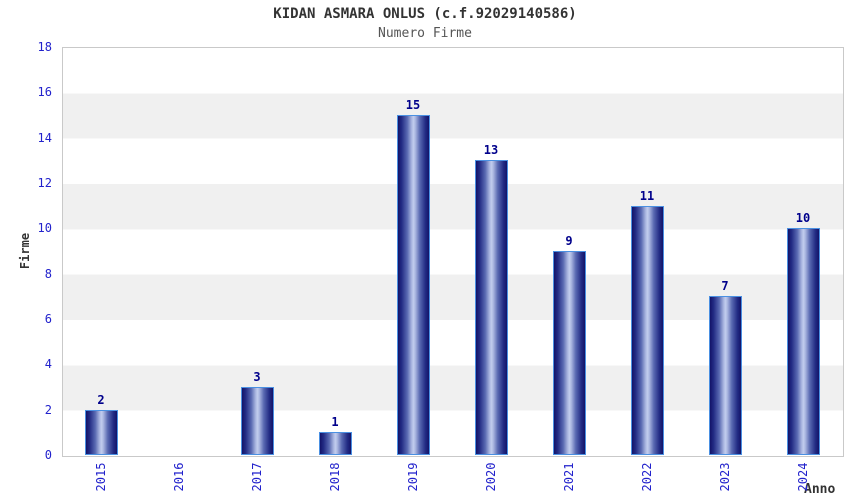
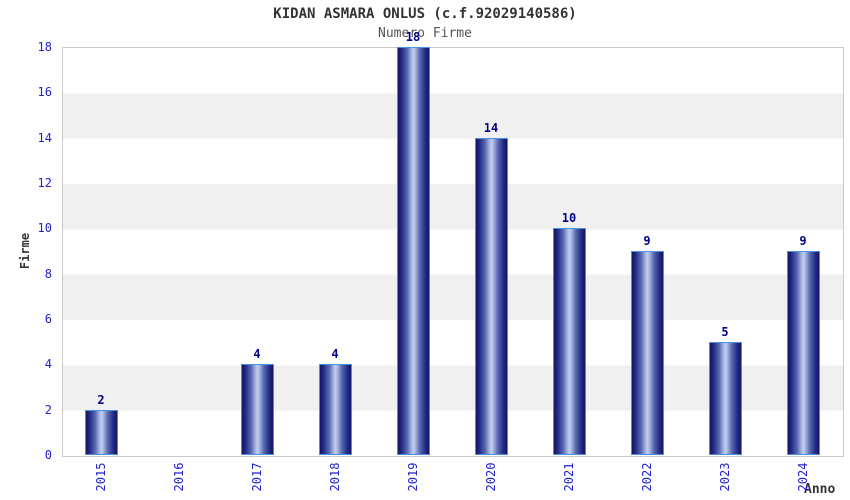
2017: 3 -> 4
2018: 1 -> 4
2019: 15 -> 18
2020: 13 -> 14
2021: 9 -> 10
2022: 11 -> 9
2023: 7 -> 5
2024: 10 -> 9
